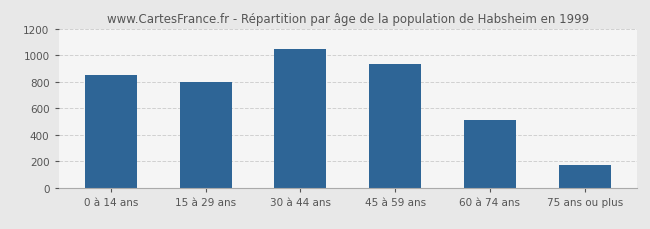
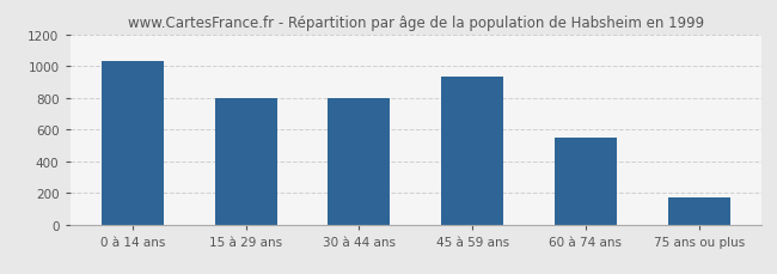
0 à 14 ans: 860 -> 1030
30 à 44 ans: 1040 -> 800
60 à 74 ans: 510 -> 550
